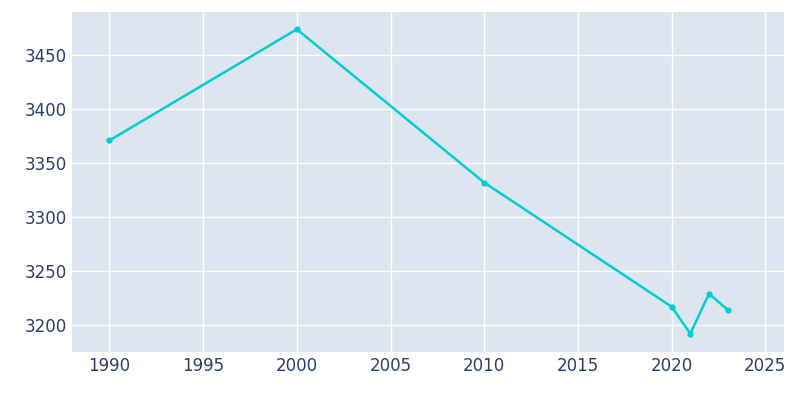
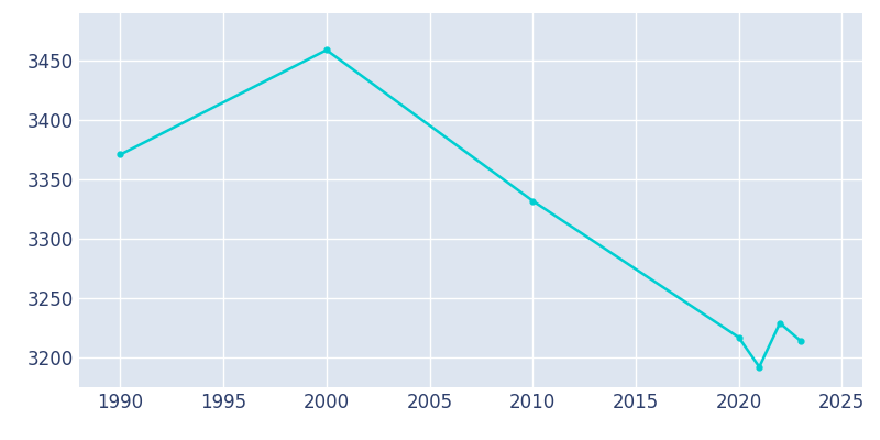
2000: 3474 -> 3459
